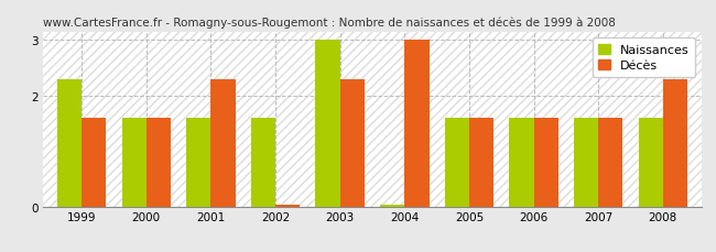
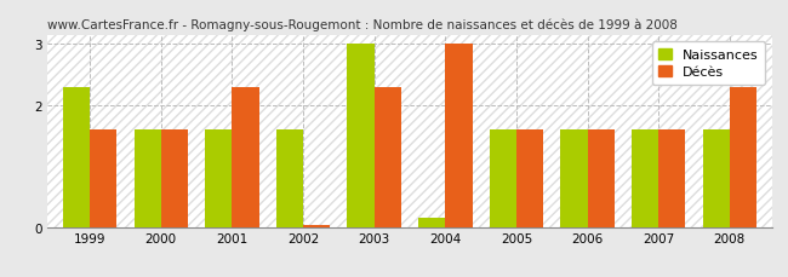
Naissances/2004: 0.03 -> 0.16
